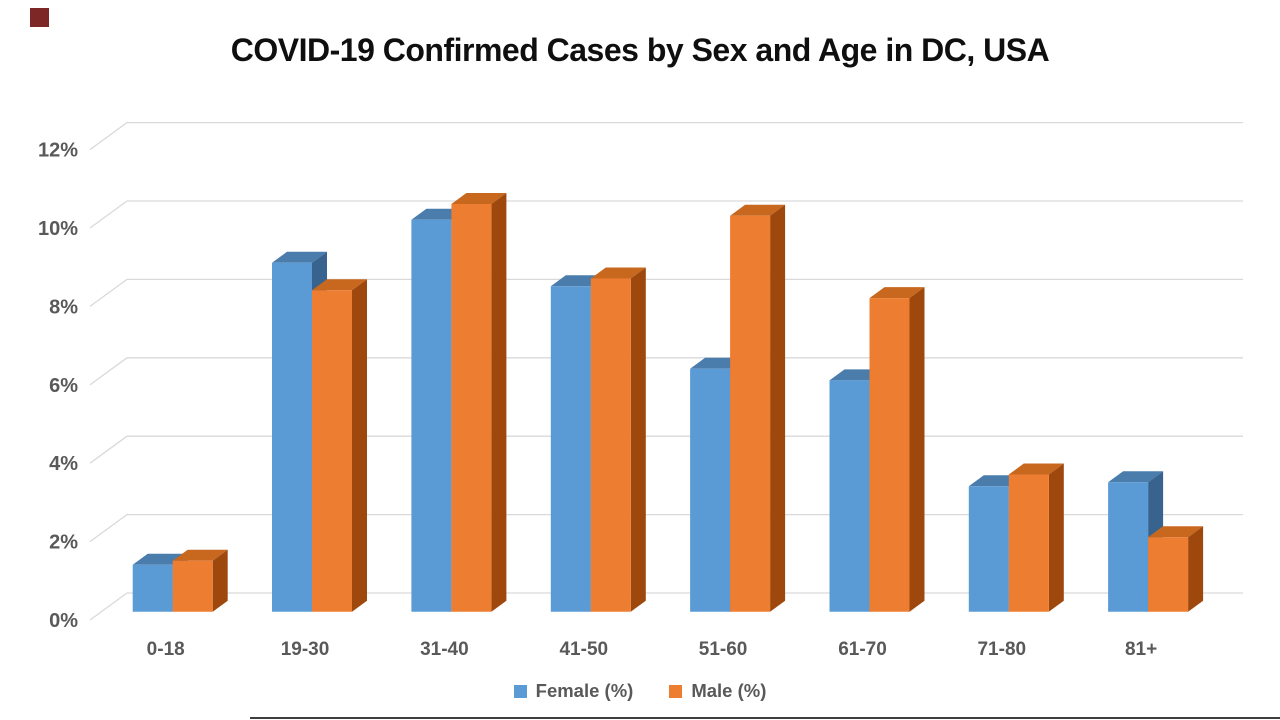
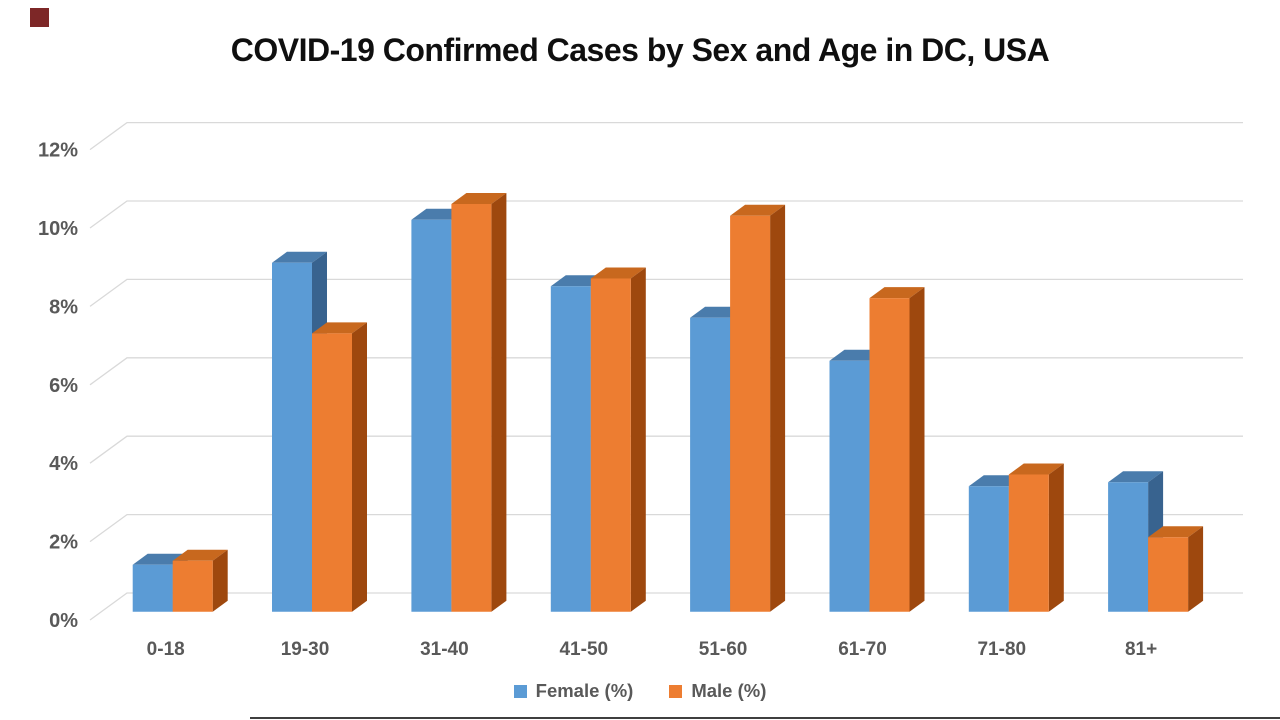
Male (%)/19-30: 8.2% -> 7.1%
Female (%)/51-60: 6.2% -> 7.5%
Female (%)/61-70: 5.9% -> 6.4%
